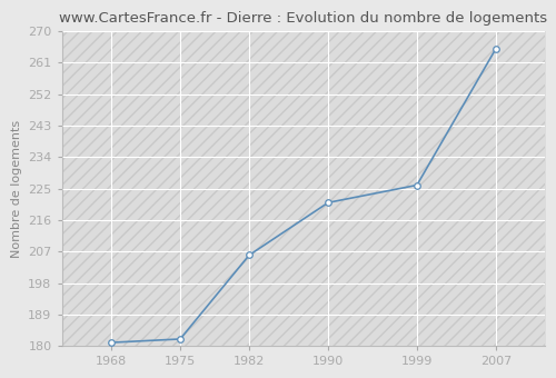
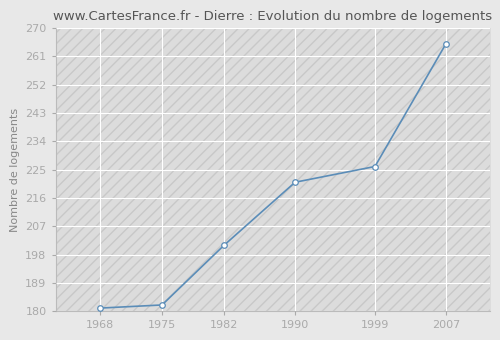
1982: 206 -> 201
